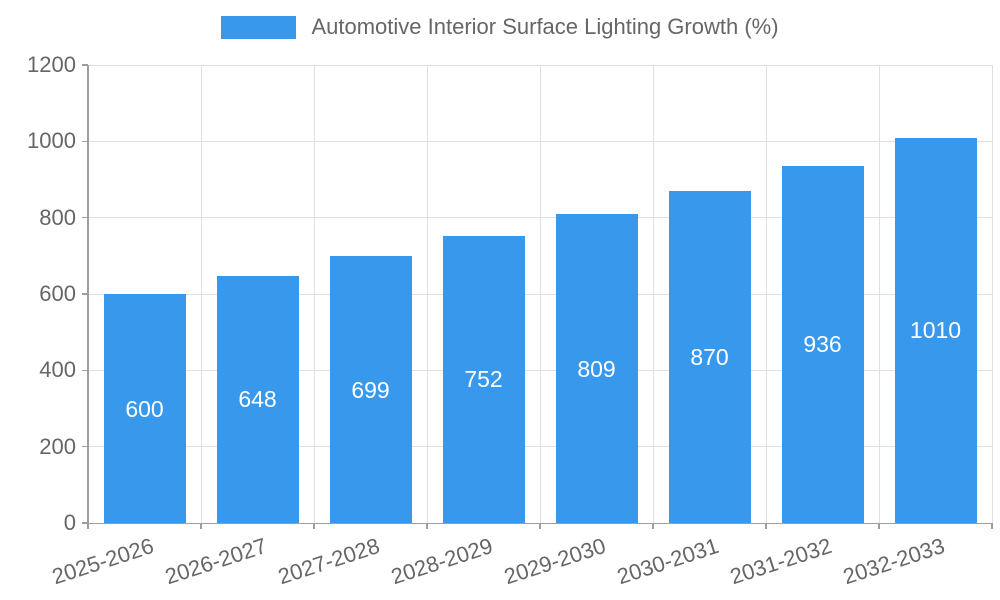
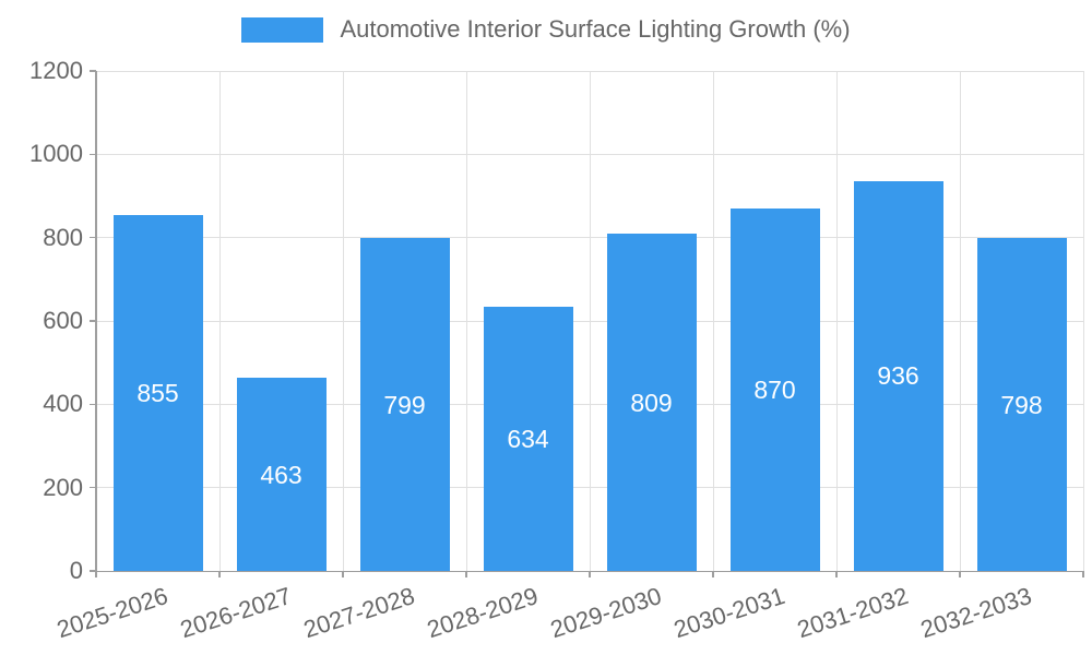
2025-2026: 600 -> 855
2026-2027: 648 -> 463
2027-2028: 699 -> 799
2028-2029: 752 -> 634
2032-2033: 1010 -> 798
